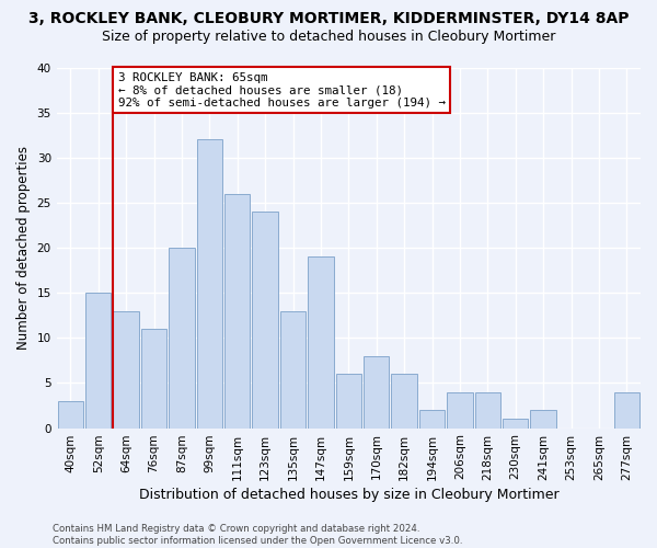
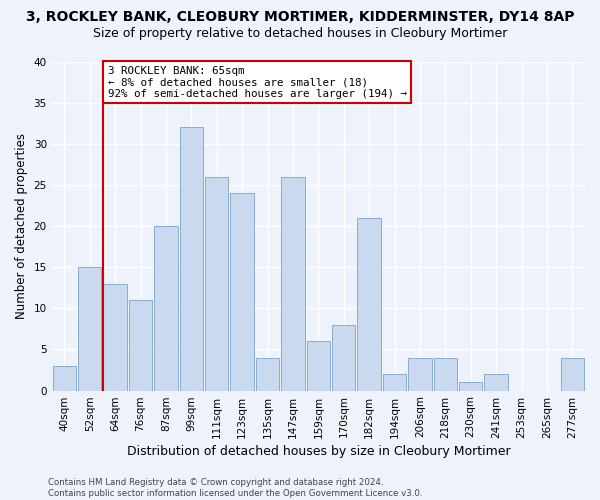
135sqm: 13 -> 4
147sqm: 19 -> 26
182sqm: 6 -> 21
